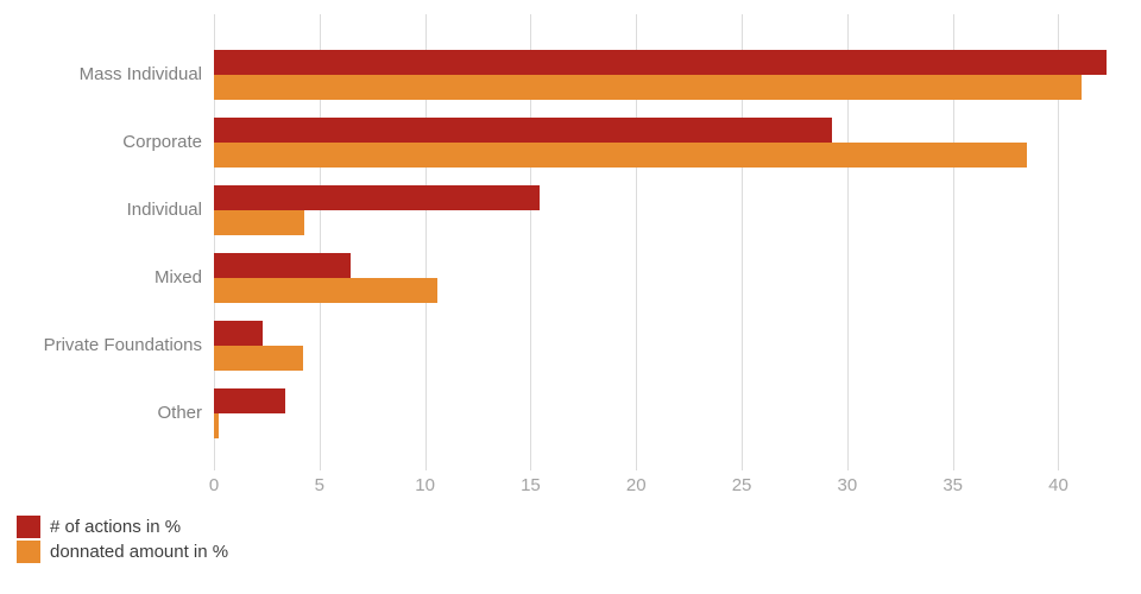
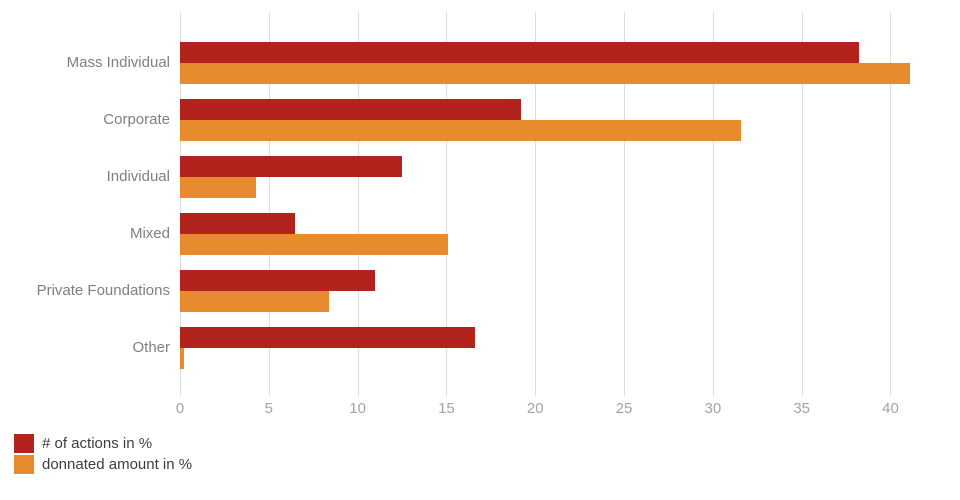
# of actions in %/Mass Individual: 42.3 -> 38.2
# of actions in %/Corporate: 29.3 -> 19.2
donnated amount in %/Corporate: 38.5 -> 31.6
# of actions in %/Individual: 15.4 -> 12.5
donnated amount in %/Mixed: 10.6 -> 15.1
# of actions in %/Private Foundations: 2.3 -> 11.0
donnated amount in %/Private Foundations: 4.2 -> 8.4
# of actions in %/Other: 3.4 -> 16.6
